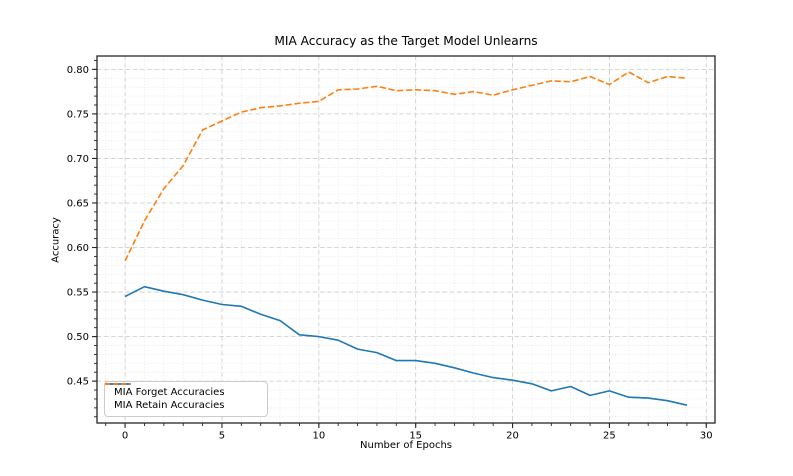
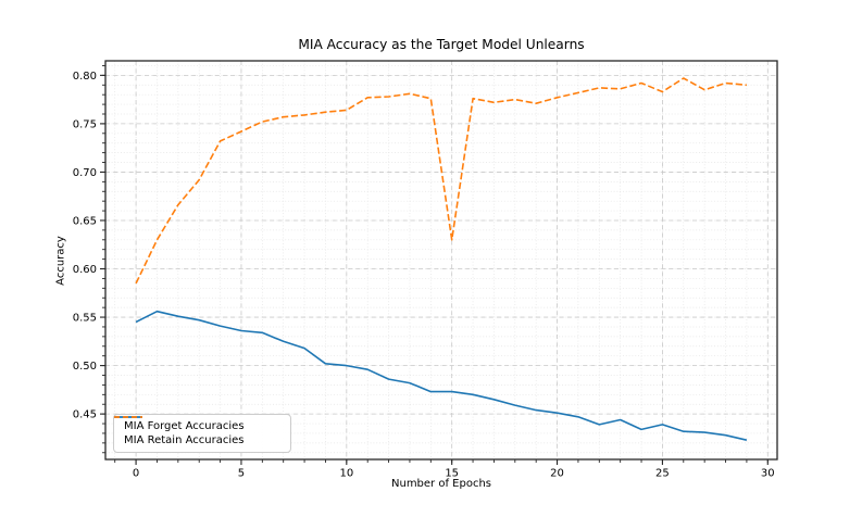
MIA Retain Accuracies/15: 0.78 -> 0.63
